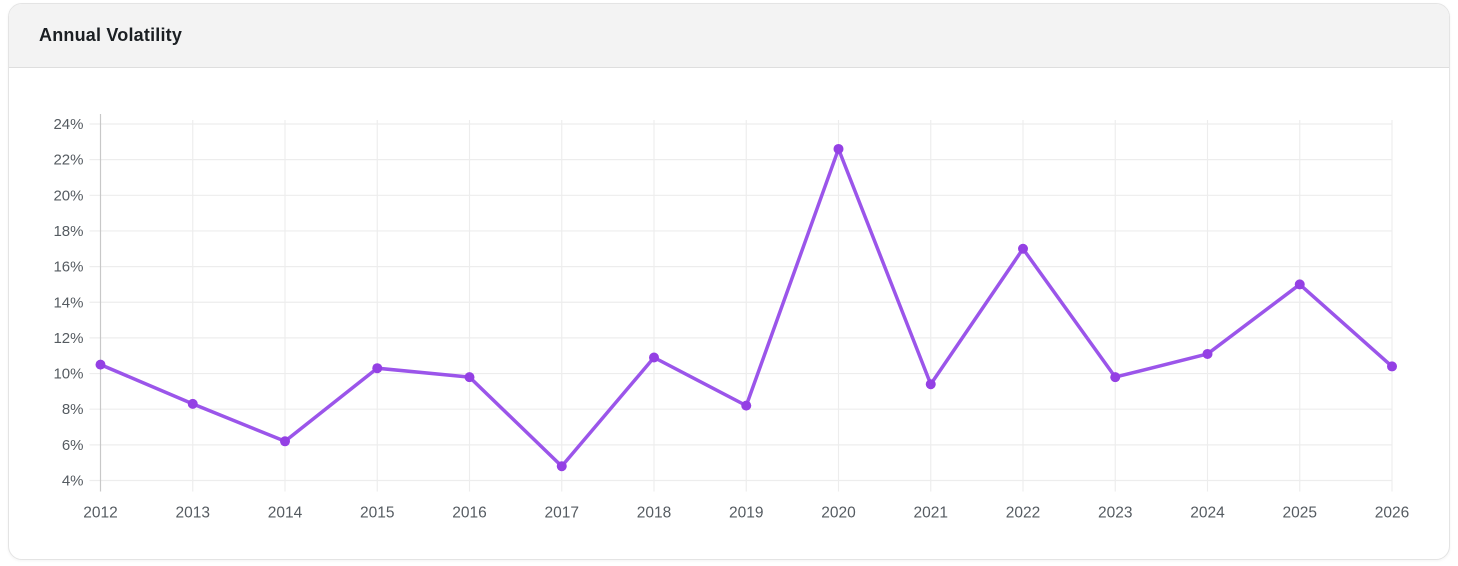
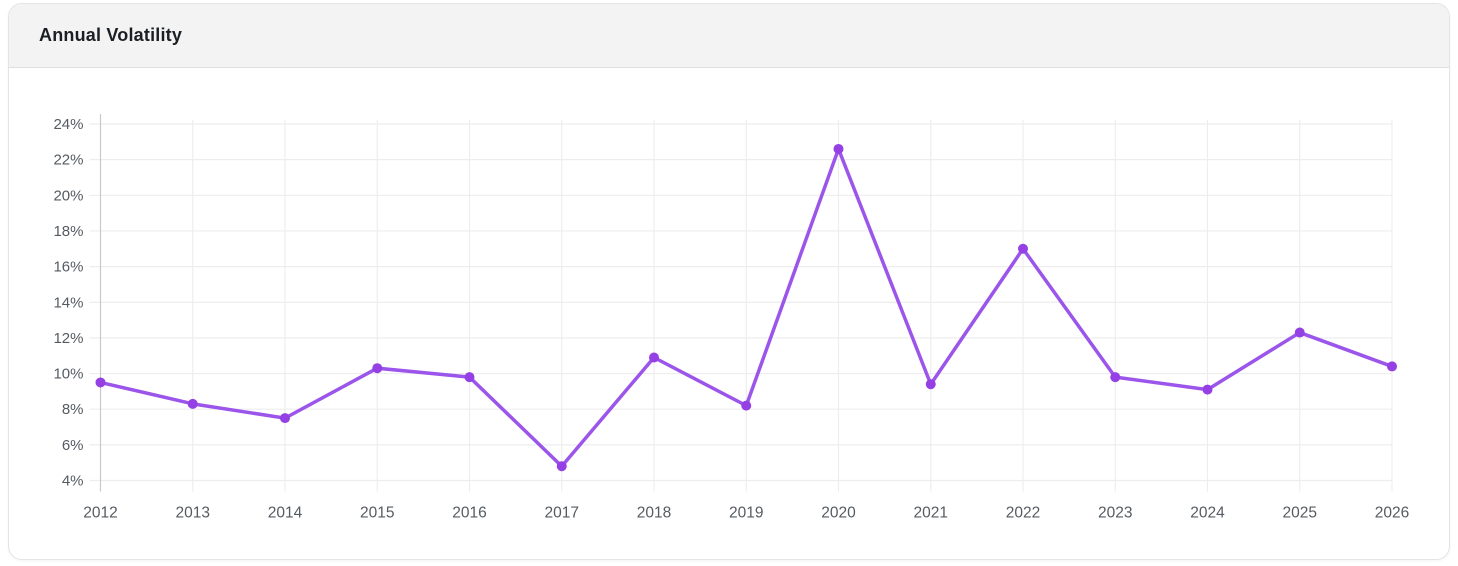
2012: 10.5% -> 9.5%
2014: 6.2% -> 7.5%
2024: 11.1% -> 9.1%
2025: 15.0% -> 12.3%
